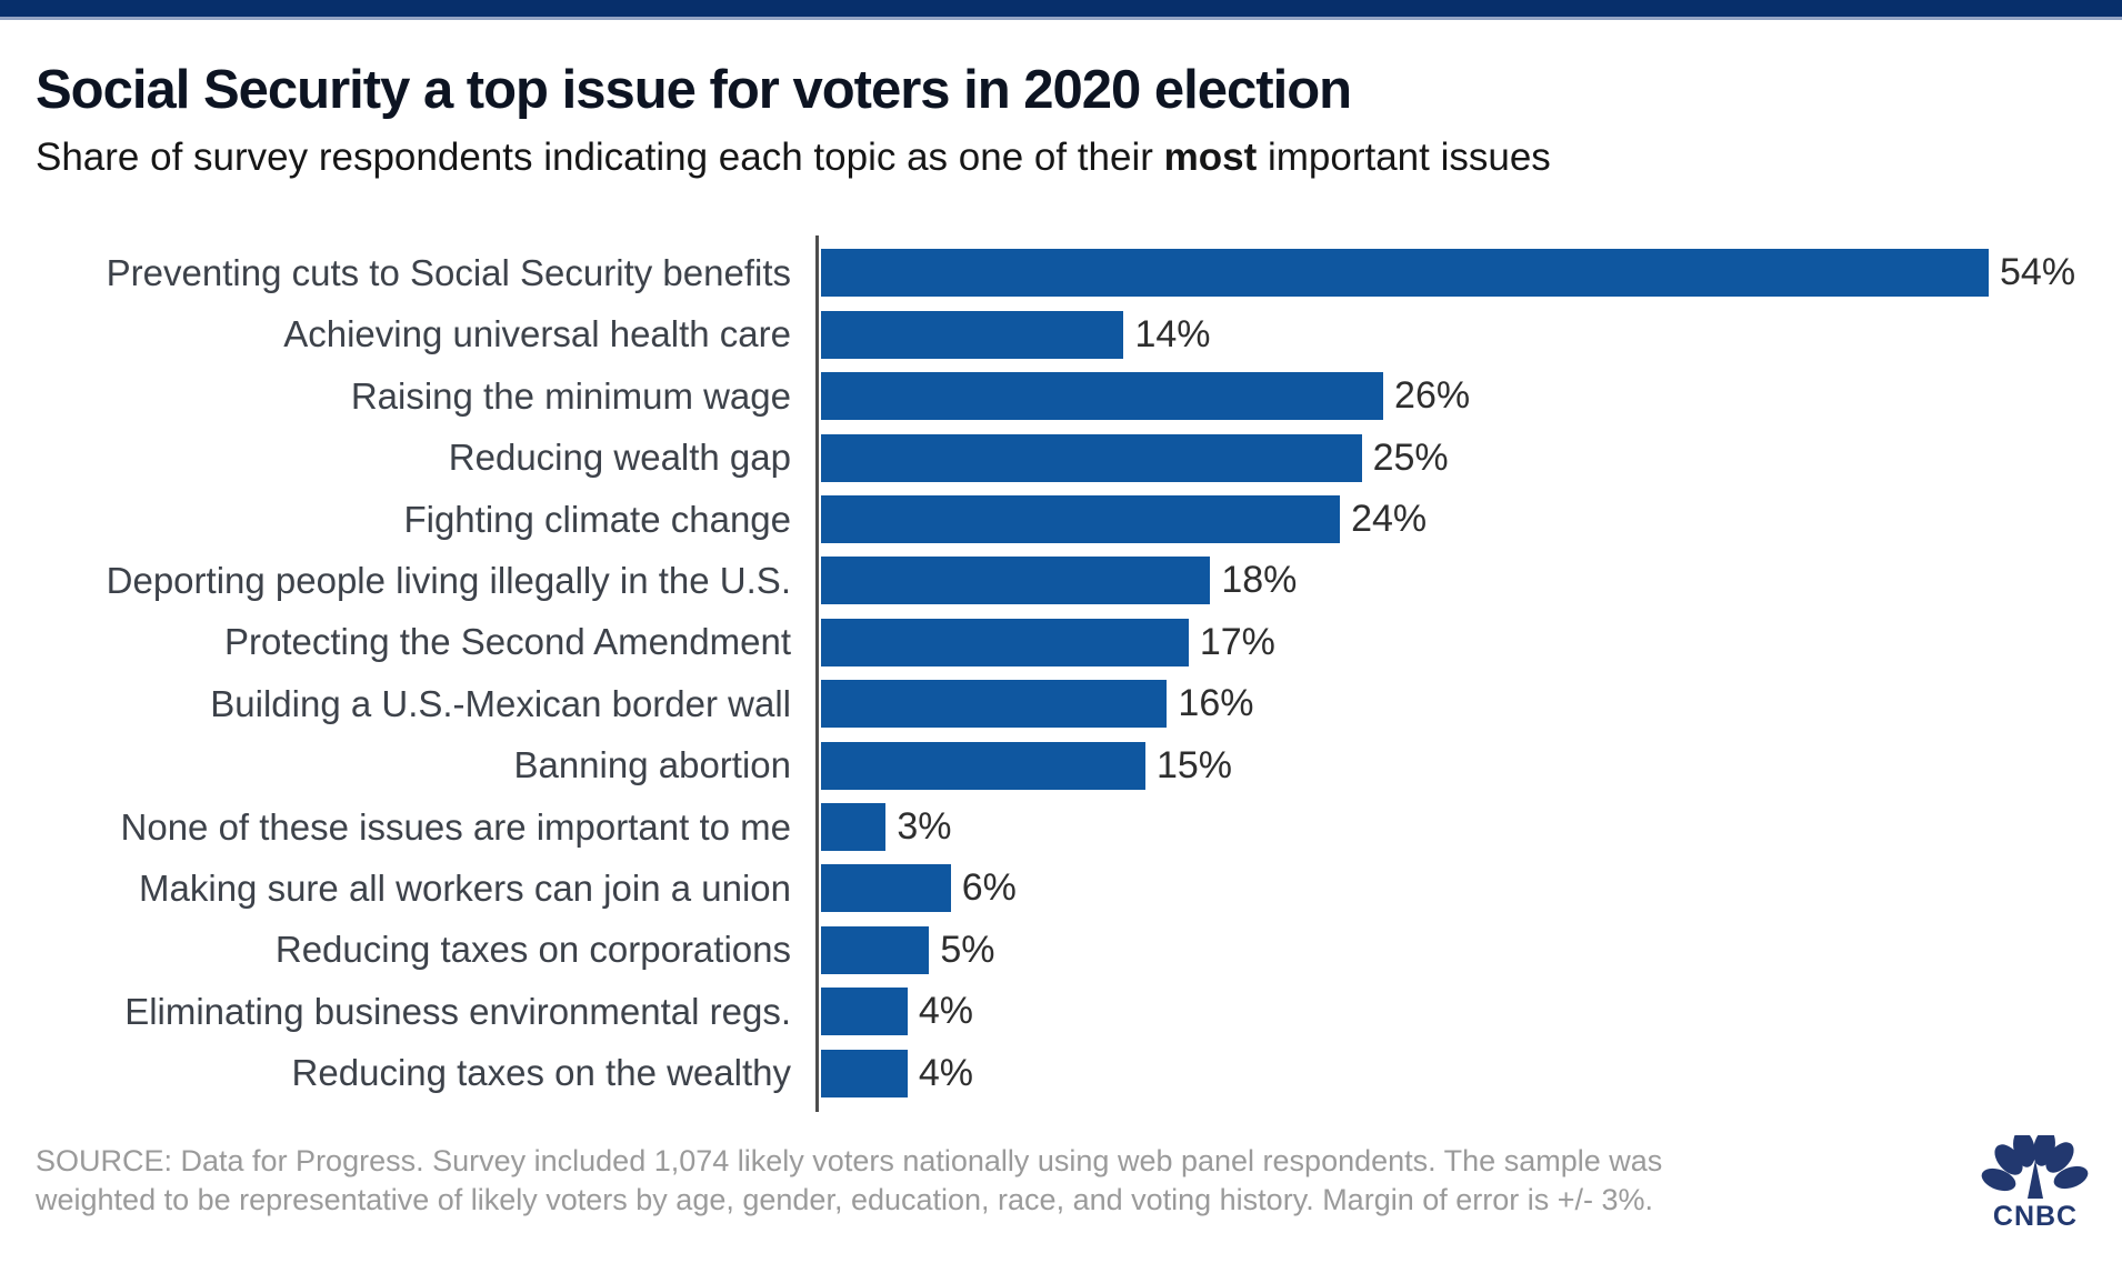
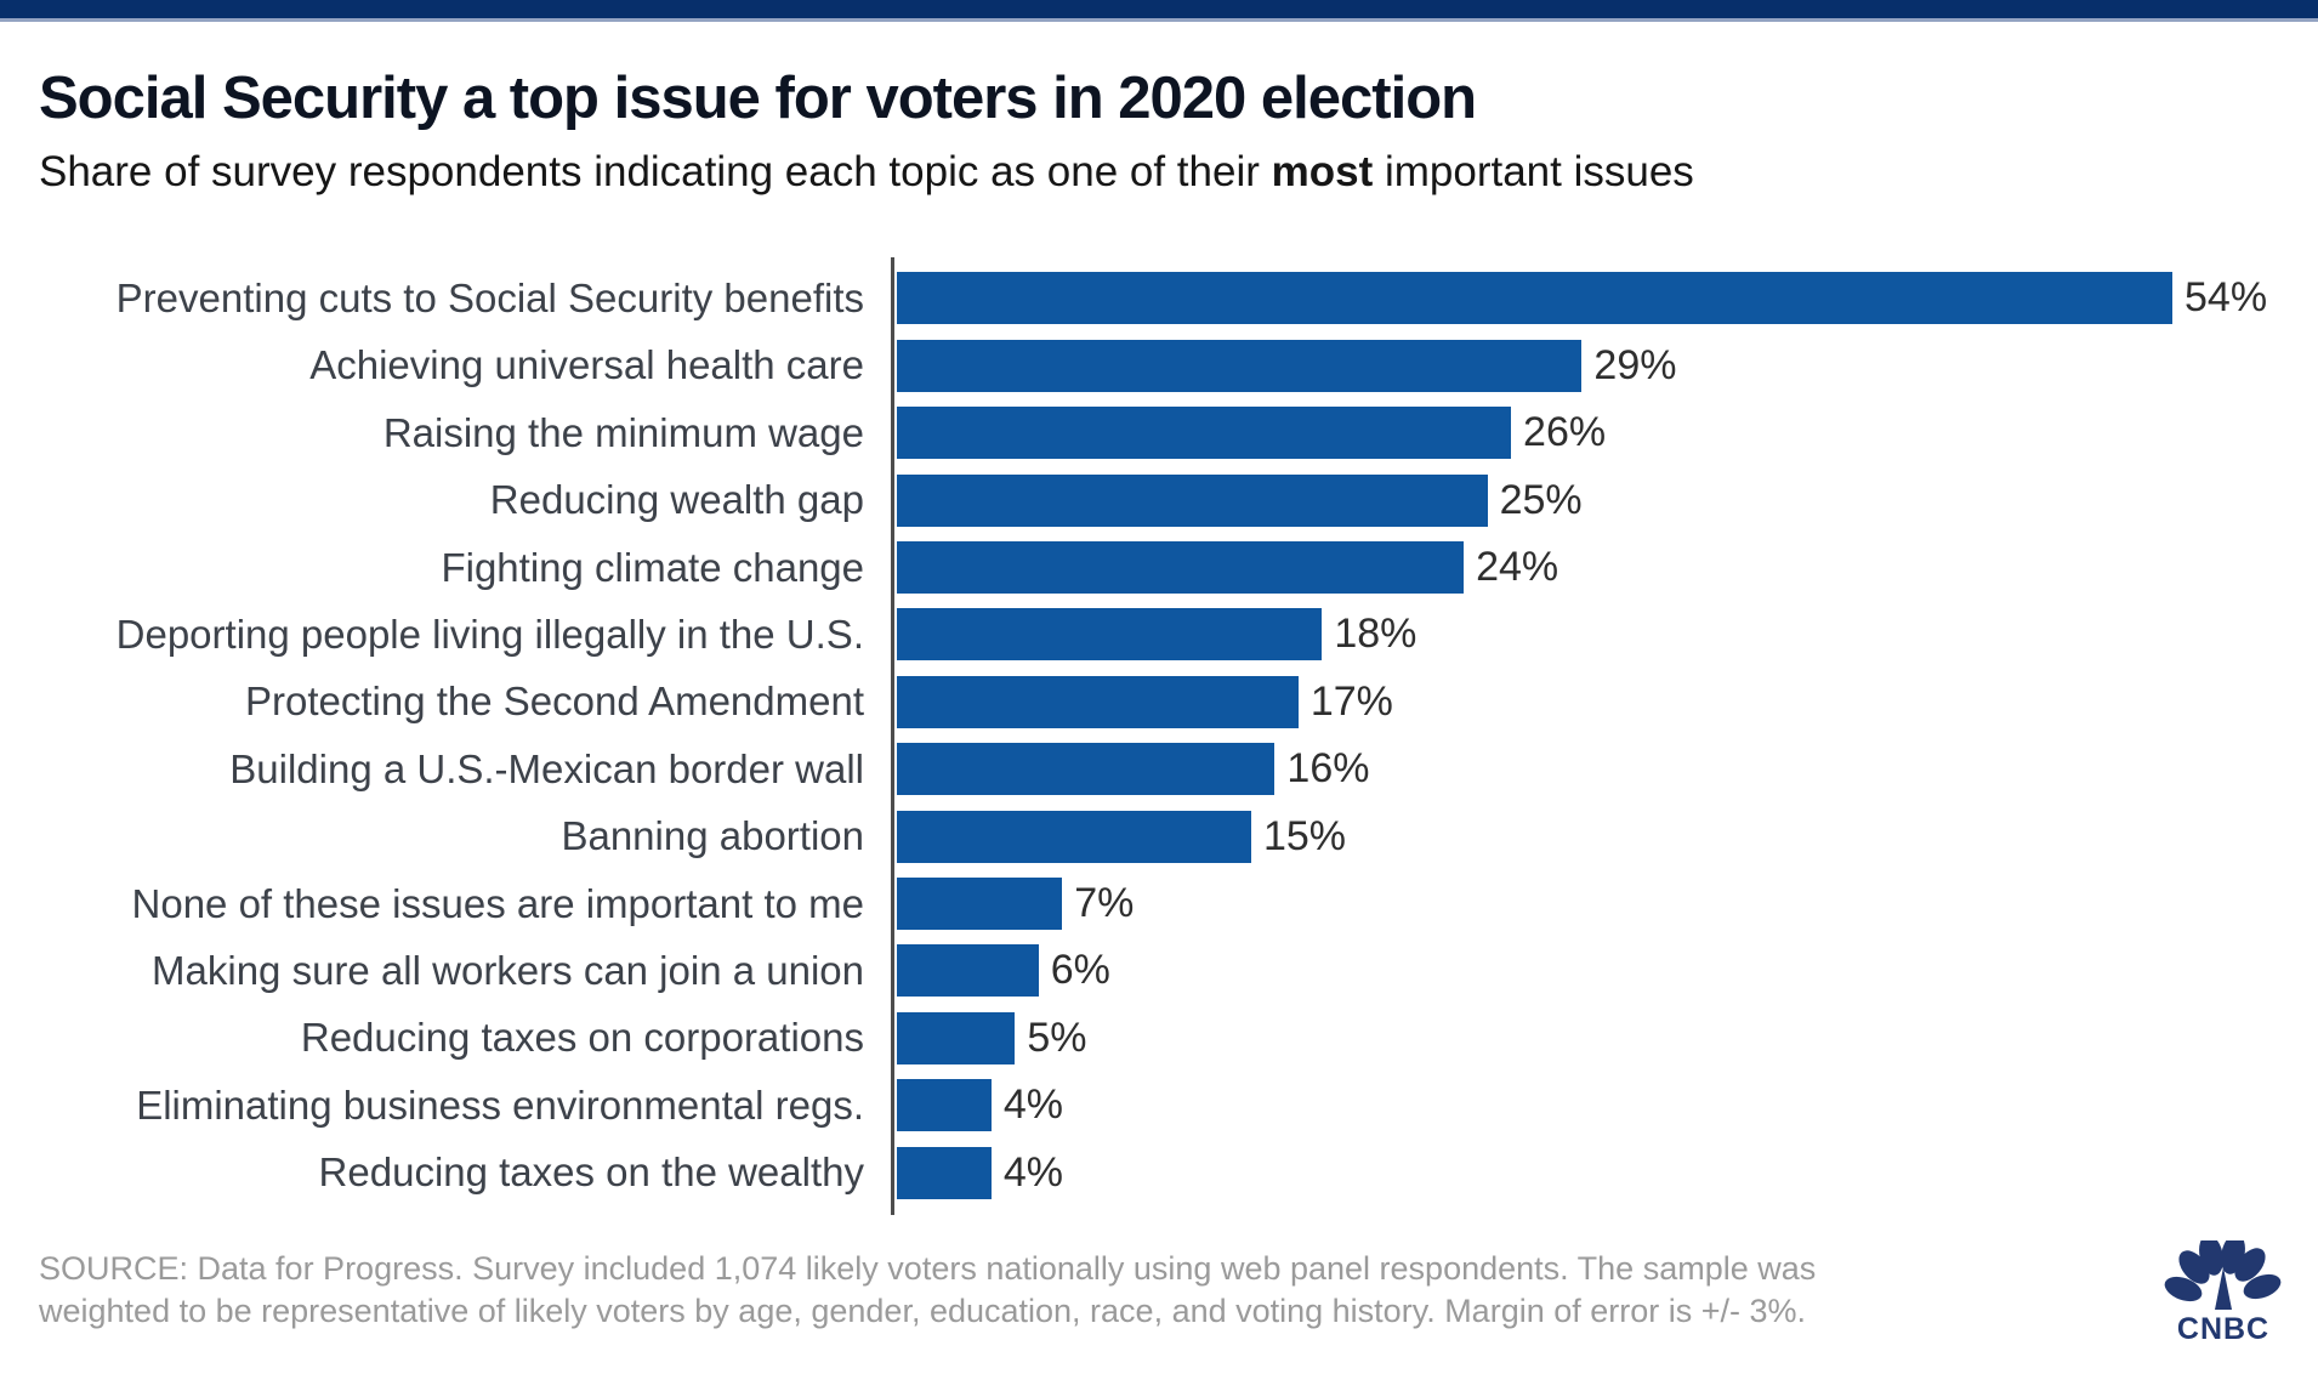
Achieving universal health care: 14% -> 29%
None of these issues are important to me: 3% -> 7%
